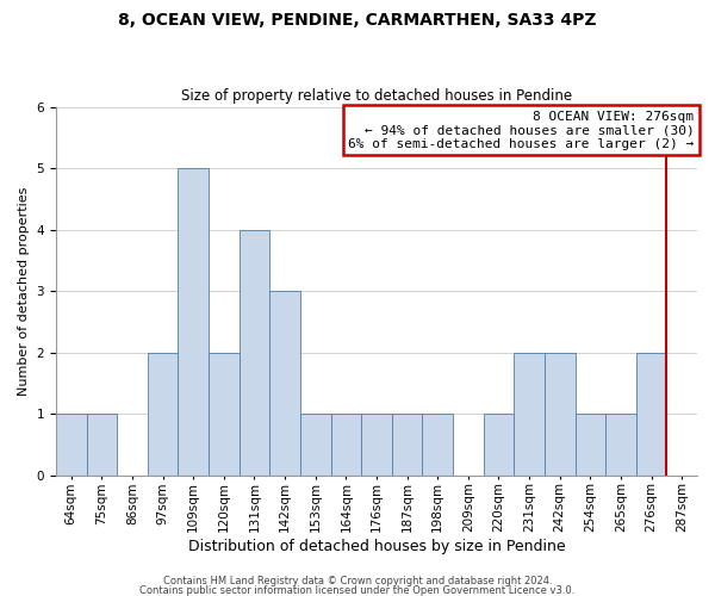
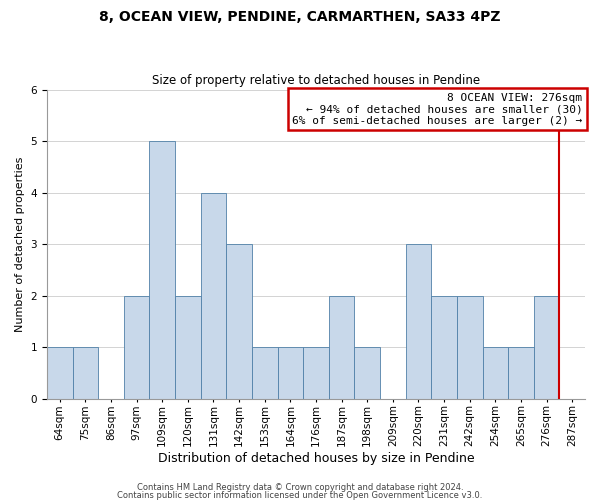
187sqm: 1 -> 2
220sqm: 1 -> 3
